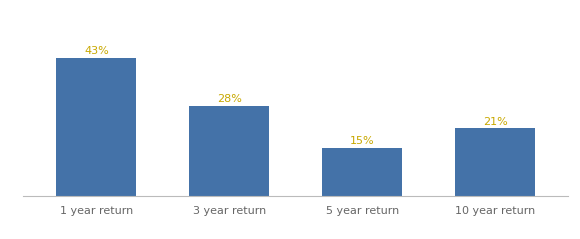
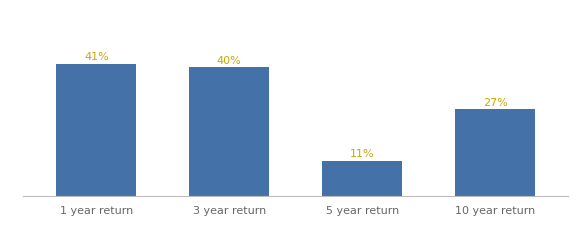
1 year return: 43% -> 41%
3 year return: 28% -> 40%
5 year return: 15% -> 11%
10 year return: 21% -> 27%
